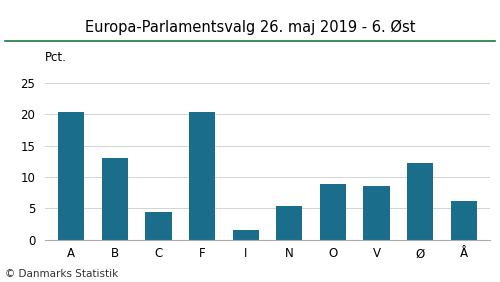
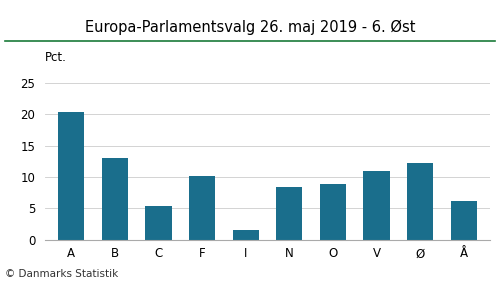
C: 4.4 -> 5.4
F: 20.3 -> 10.2
N: 5.4 -> 8.4
V: 8.6 -> 11.0
